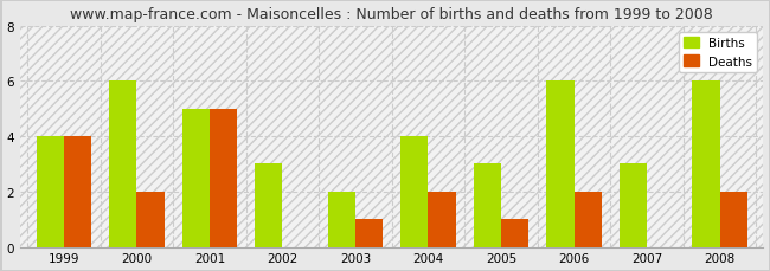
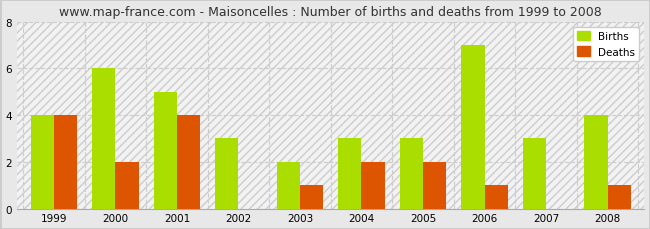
Deaths/2001: 5 -> 4
Births/2004: 4 -> 3
Deaths/2005: 1 -> 2
Births/2006: 6 -> 7
Deaths/2006: 2 -> 1
Births/2008: 6 -> 4
Deaths/2008: 2 -> 1
